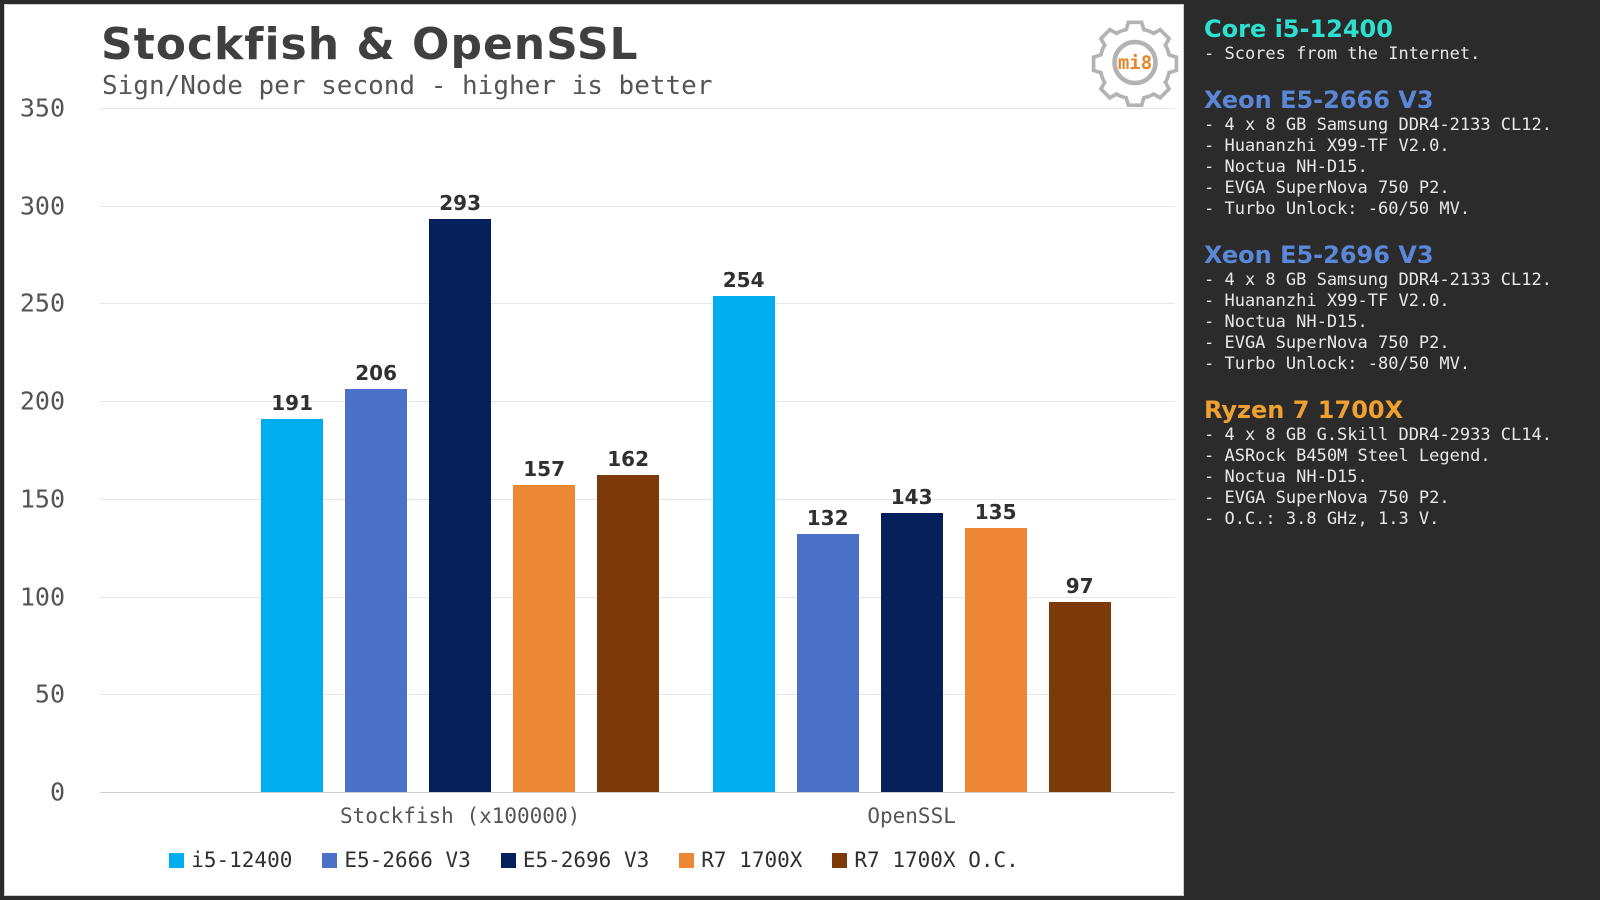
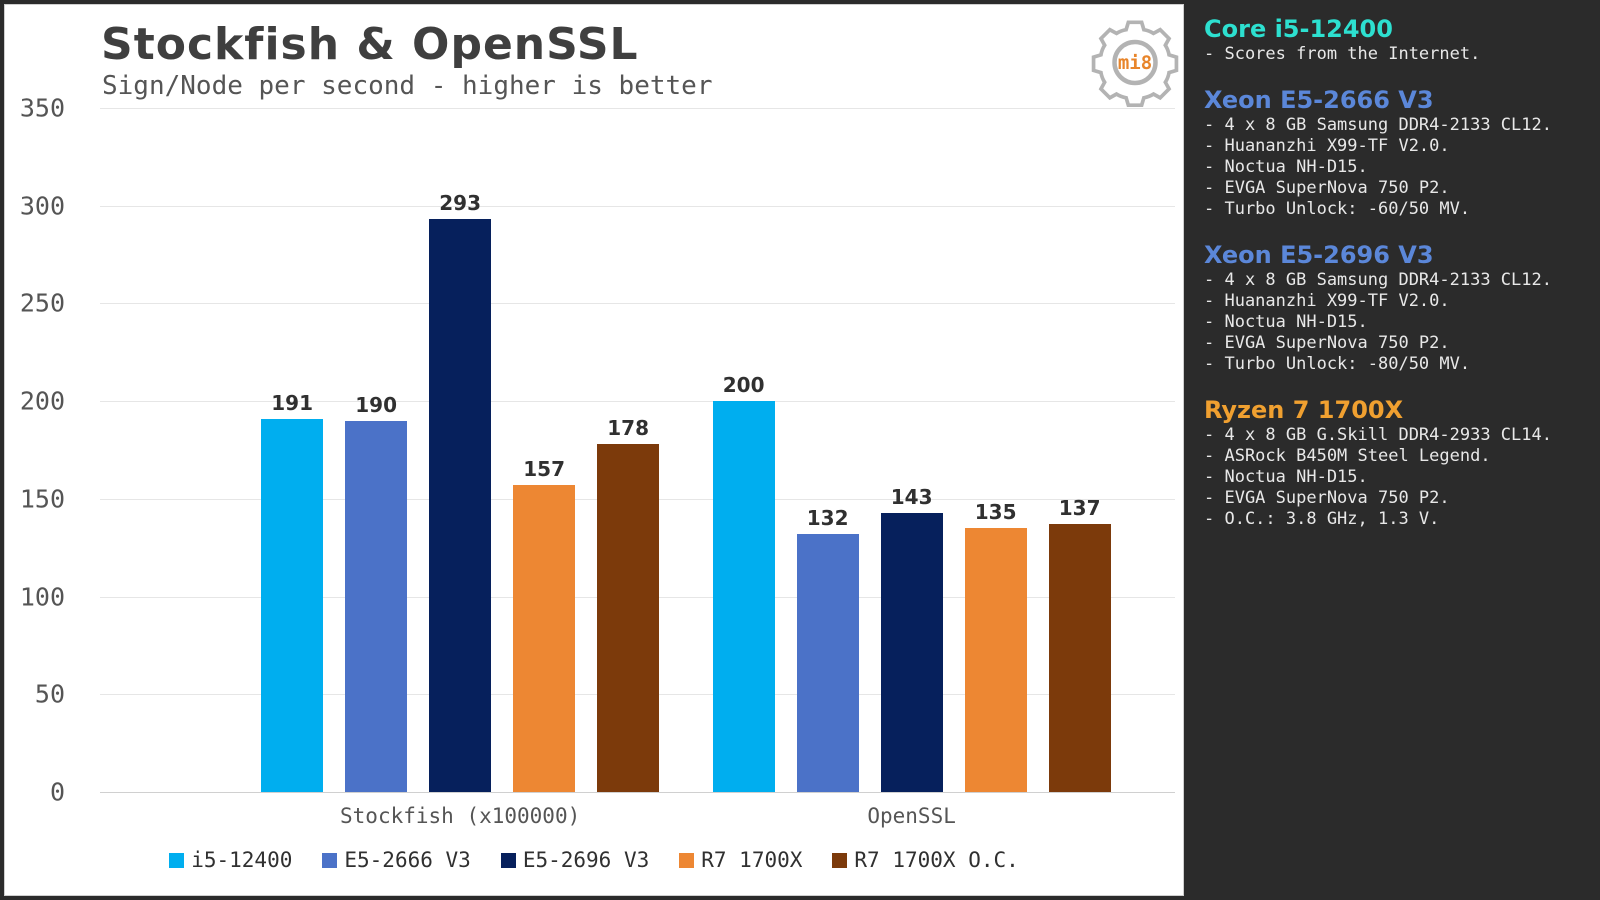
E5-2666 V3/Stockfish (x100000): 206 -> 190
R7 1700X O.C./Stockfish (x100000): 162 -> 178
i5-12400/OpenSSL: 254 -> 200
R7 1700X O.C./OpenSSL: 97 -> 137
